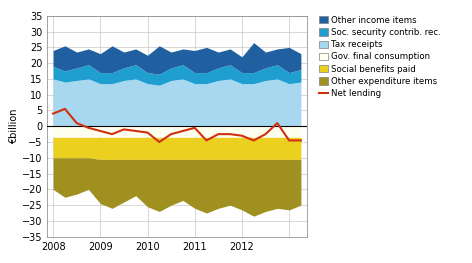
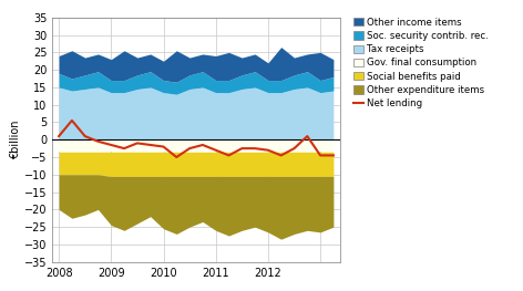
Net lending/2008: 4.0 -> 1.0
Net lending/2011: -0.5 -> -3.0
